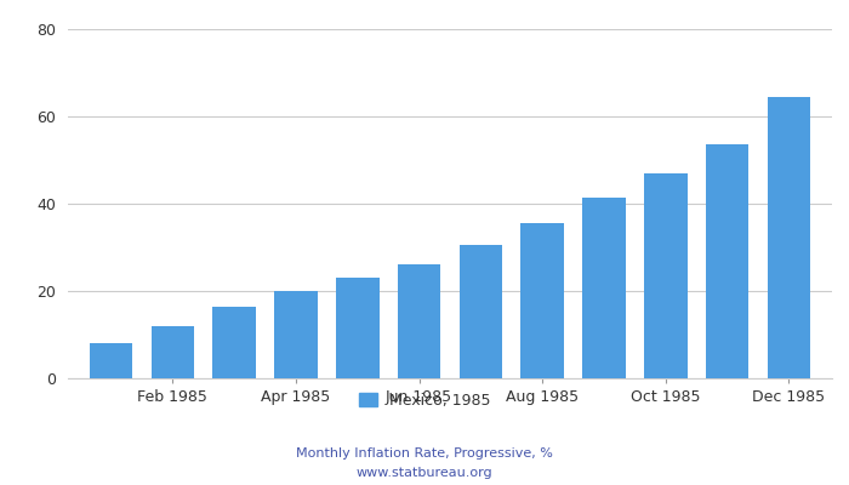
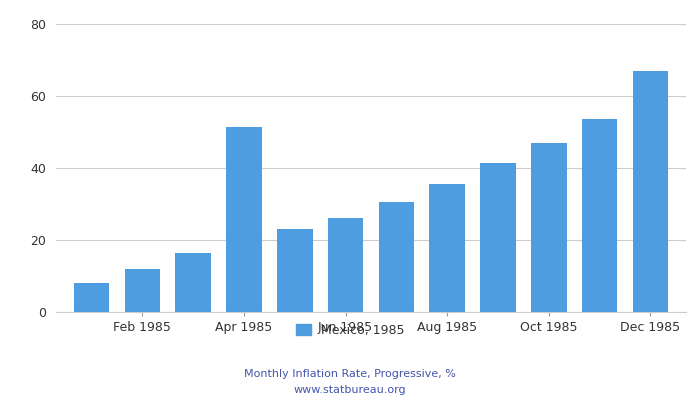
Apr 1985: 20.0 -> 51.5
Dec 1985: 64.5 -> 67.0
